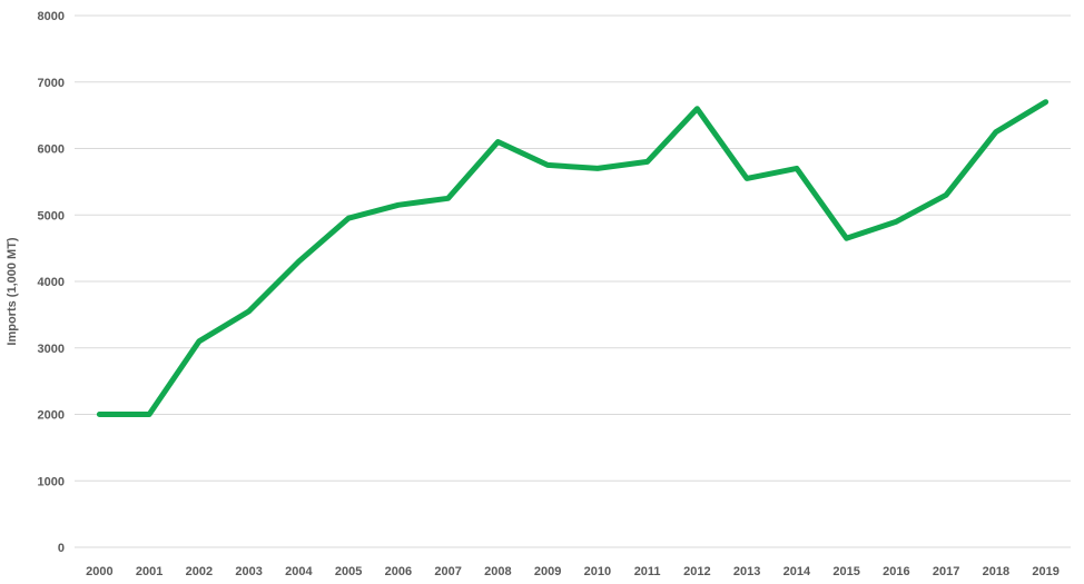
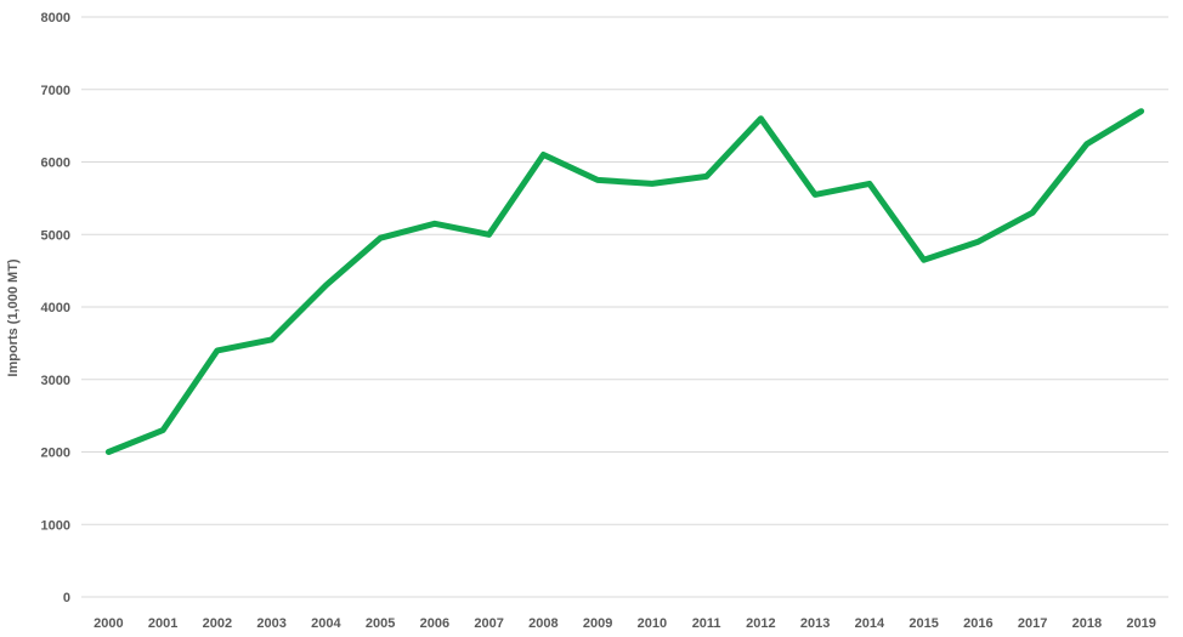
2001: 2000 -> 2300
2002: 3100 -> 3400
2007: 5200 -> 5000
